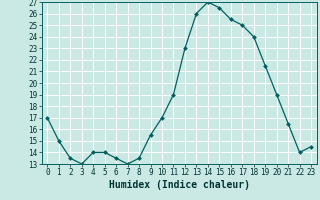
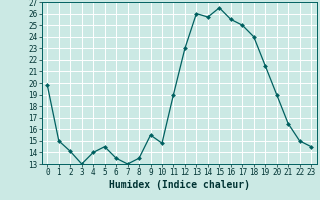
0: 17.0 -> 19.8
2: 13.5 -> 14.1
5: 14.0 -> 14.5
10: 17.0 -> 14.8
14: 27.0 -> 25.7
22: 14.0 -> 15.0
